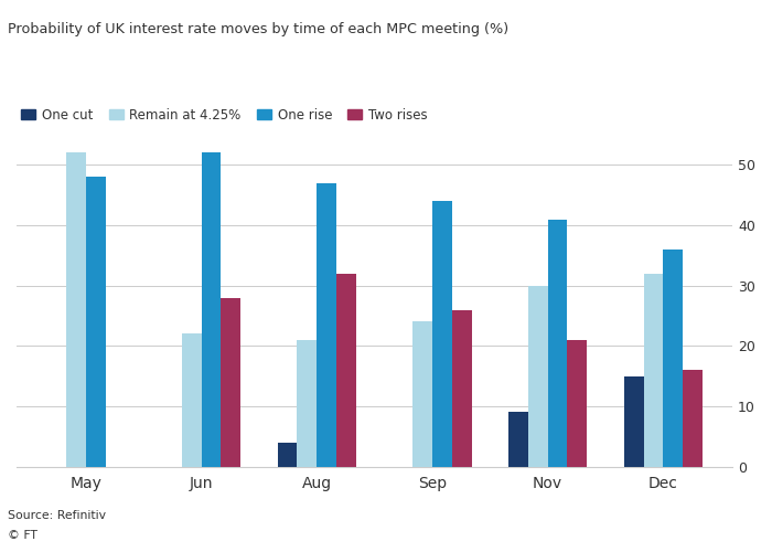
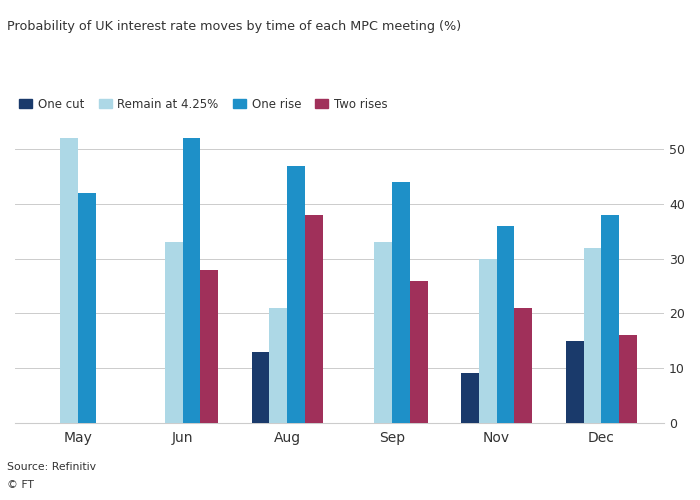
One rise/May: 48 -> 42
Remain at 4.25%/Jun: 22 -> 33
One cut/Aug: 4 -> 13
Two rises/Aug: 32 -> 38
Remain at 4.25%/Sep: 24 -> 33
One rise/Nov: 41 -> 36
One rise/Dec: 36 -> 38
